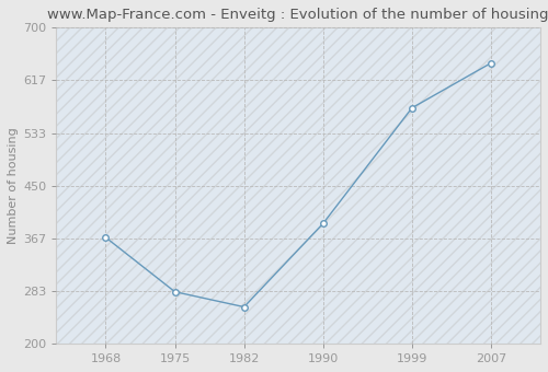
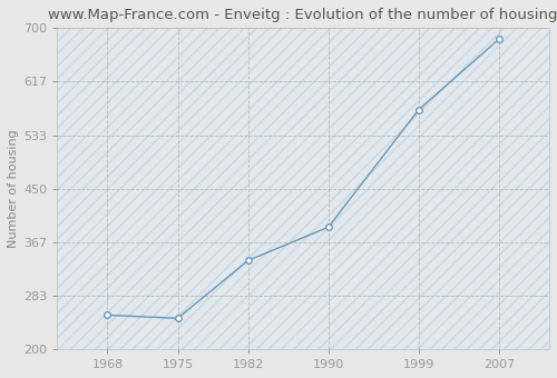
1968: 368 -> 253
1975: 282 -> 248
1982: 258 -> 338
2007: 644 -> 683
